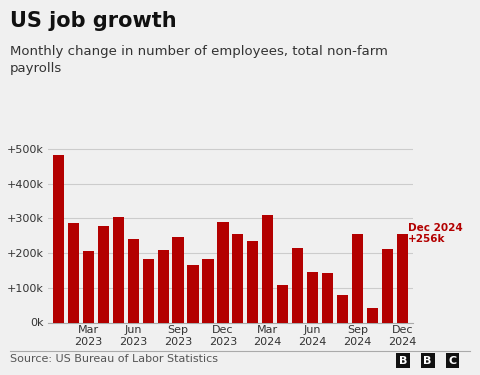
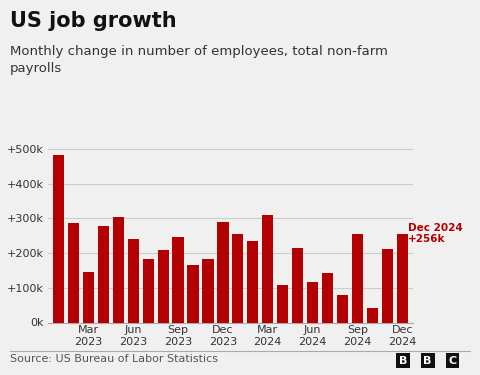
Mar 2023: 205k -> 146k
Jun 2024: 145k -> 118k
